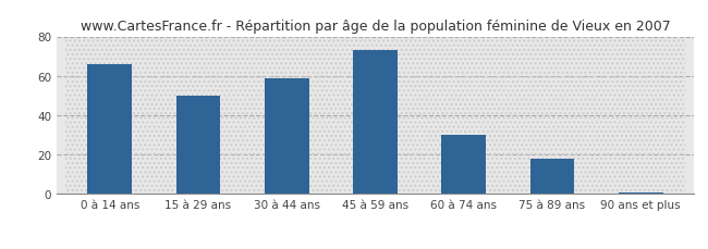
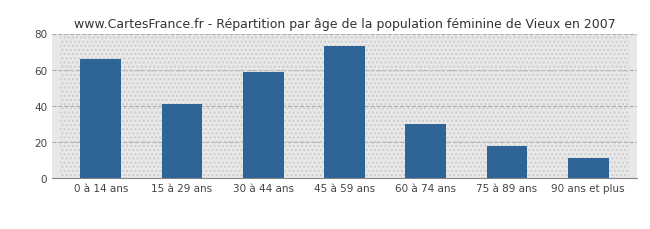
15 à 29 ans: 50 -> 41
90 ans et plus: 1 -> 11
